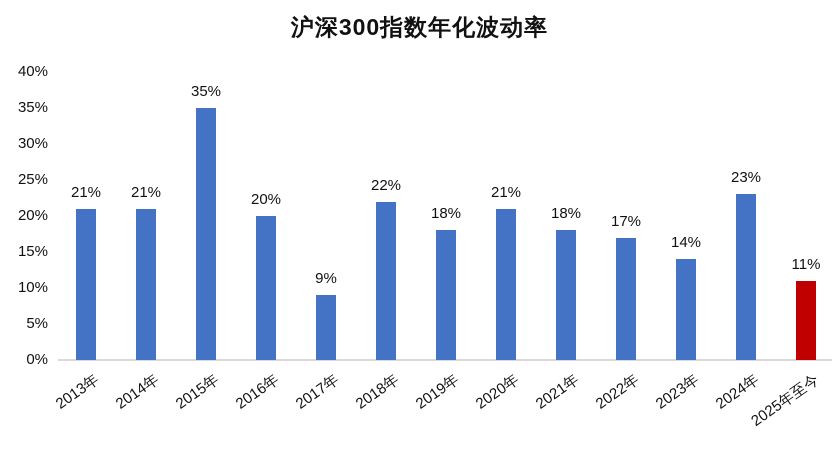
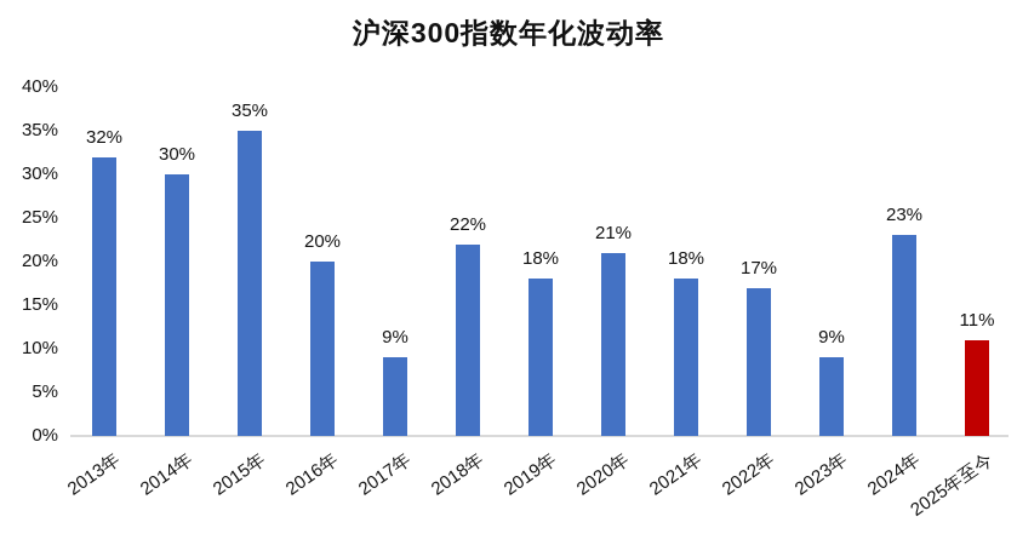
2013年: 21% -> 32%
2014年: 21% -> 30%
2023年: 14% -> 9%
